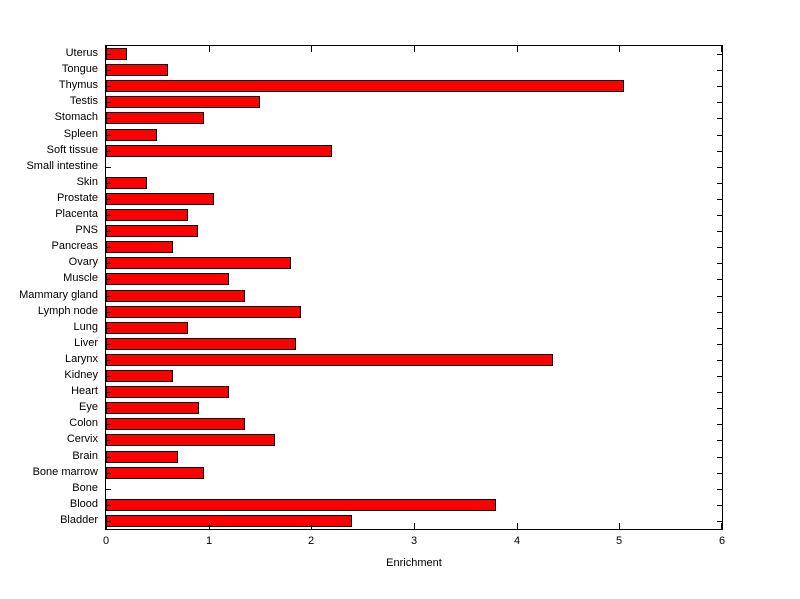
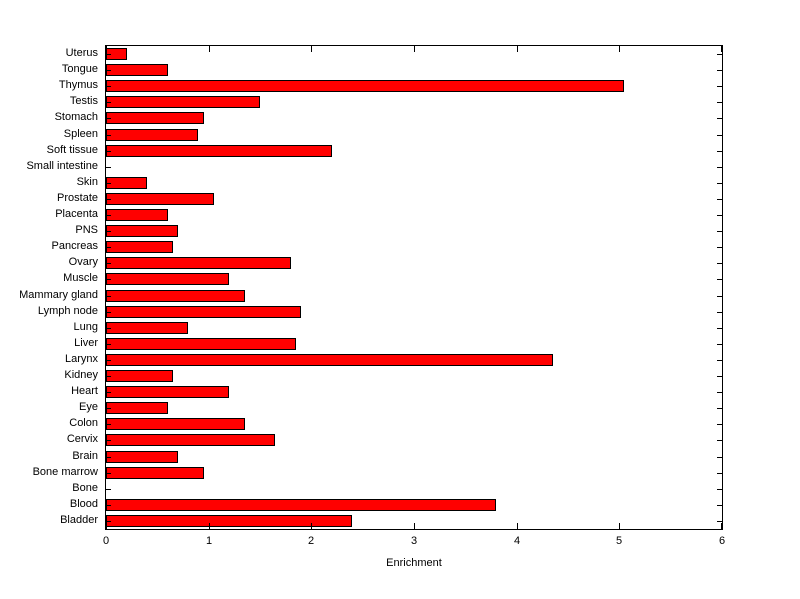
Spleen: 0.50 -> 0.90
Placenta: 0.80 -> 0.60
PNS: 0.90 -> 0.70
Eye: 0.91 -> 0.60
